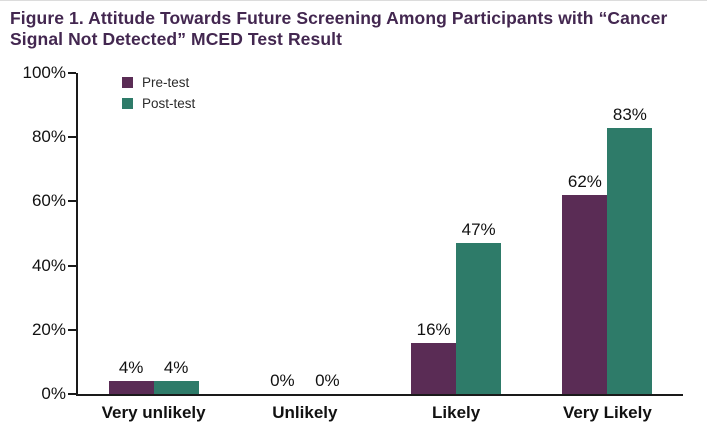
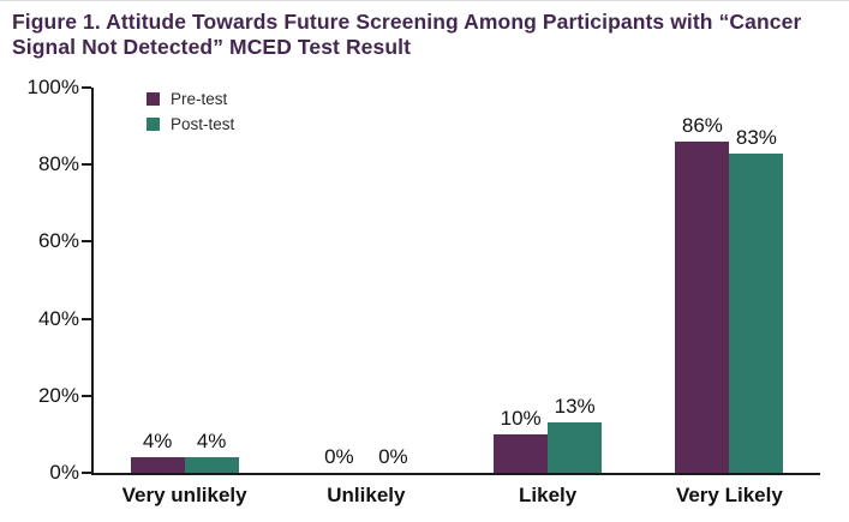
Pre-test/Likely: 16% -> 10%
Post-test/Likely: 47% -> 13%
Pre-test/Very Likely: 62% -> 86%
